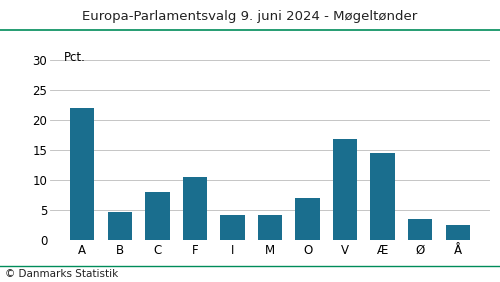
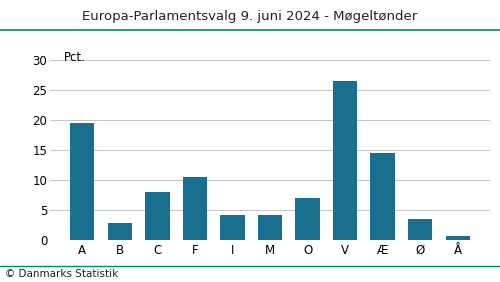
A: 22.0 -> 19.5
B: 4.6 -> 2.8
V: 16.8 -> 26.5
Å: 2.4 -> 0.6
